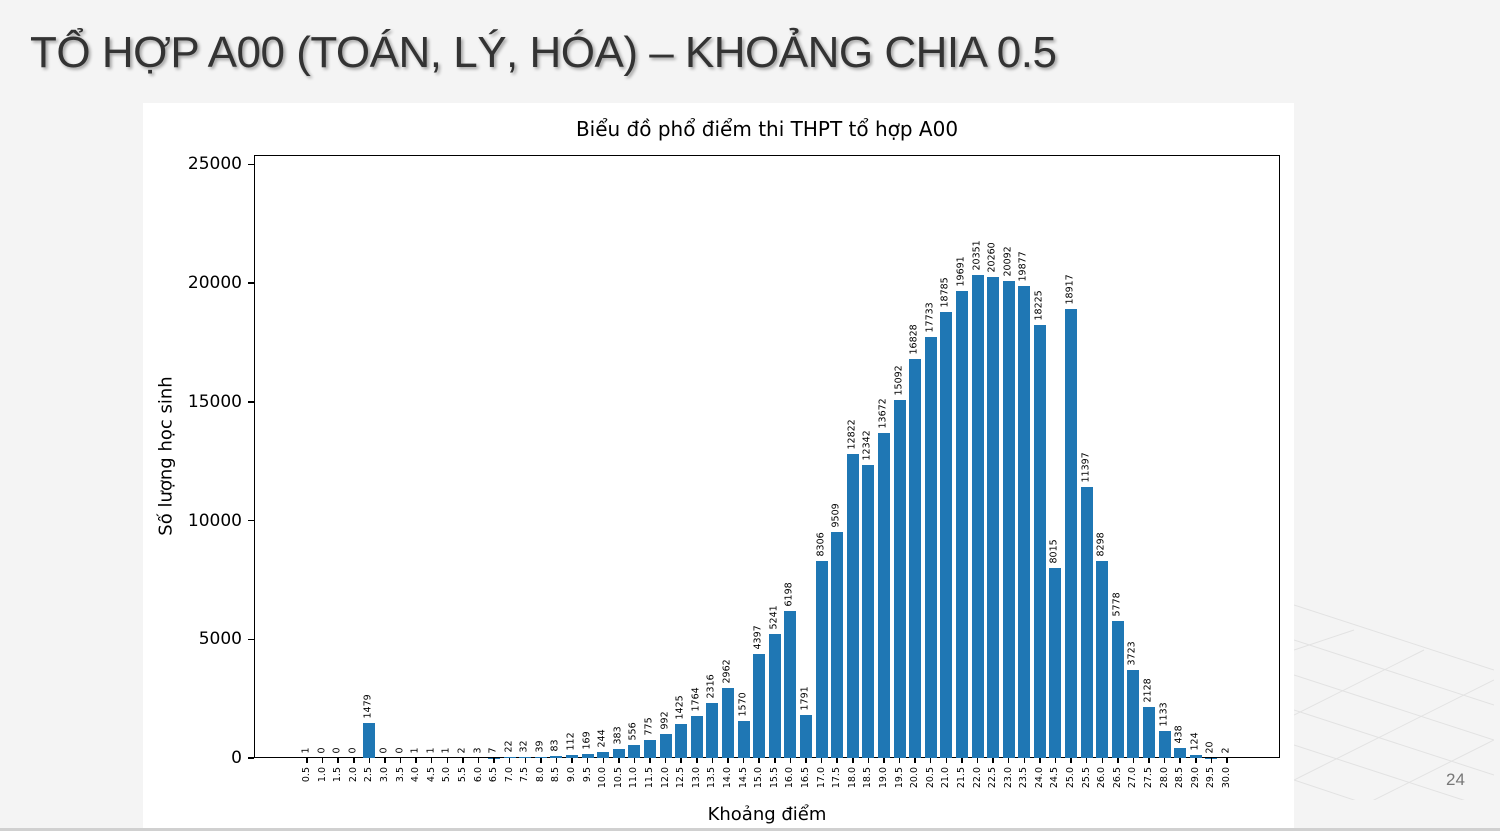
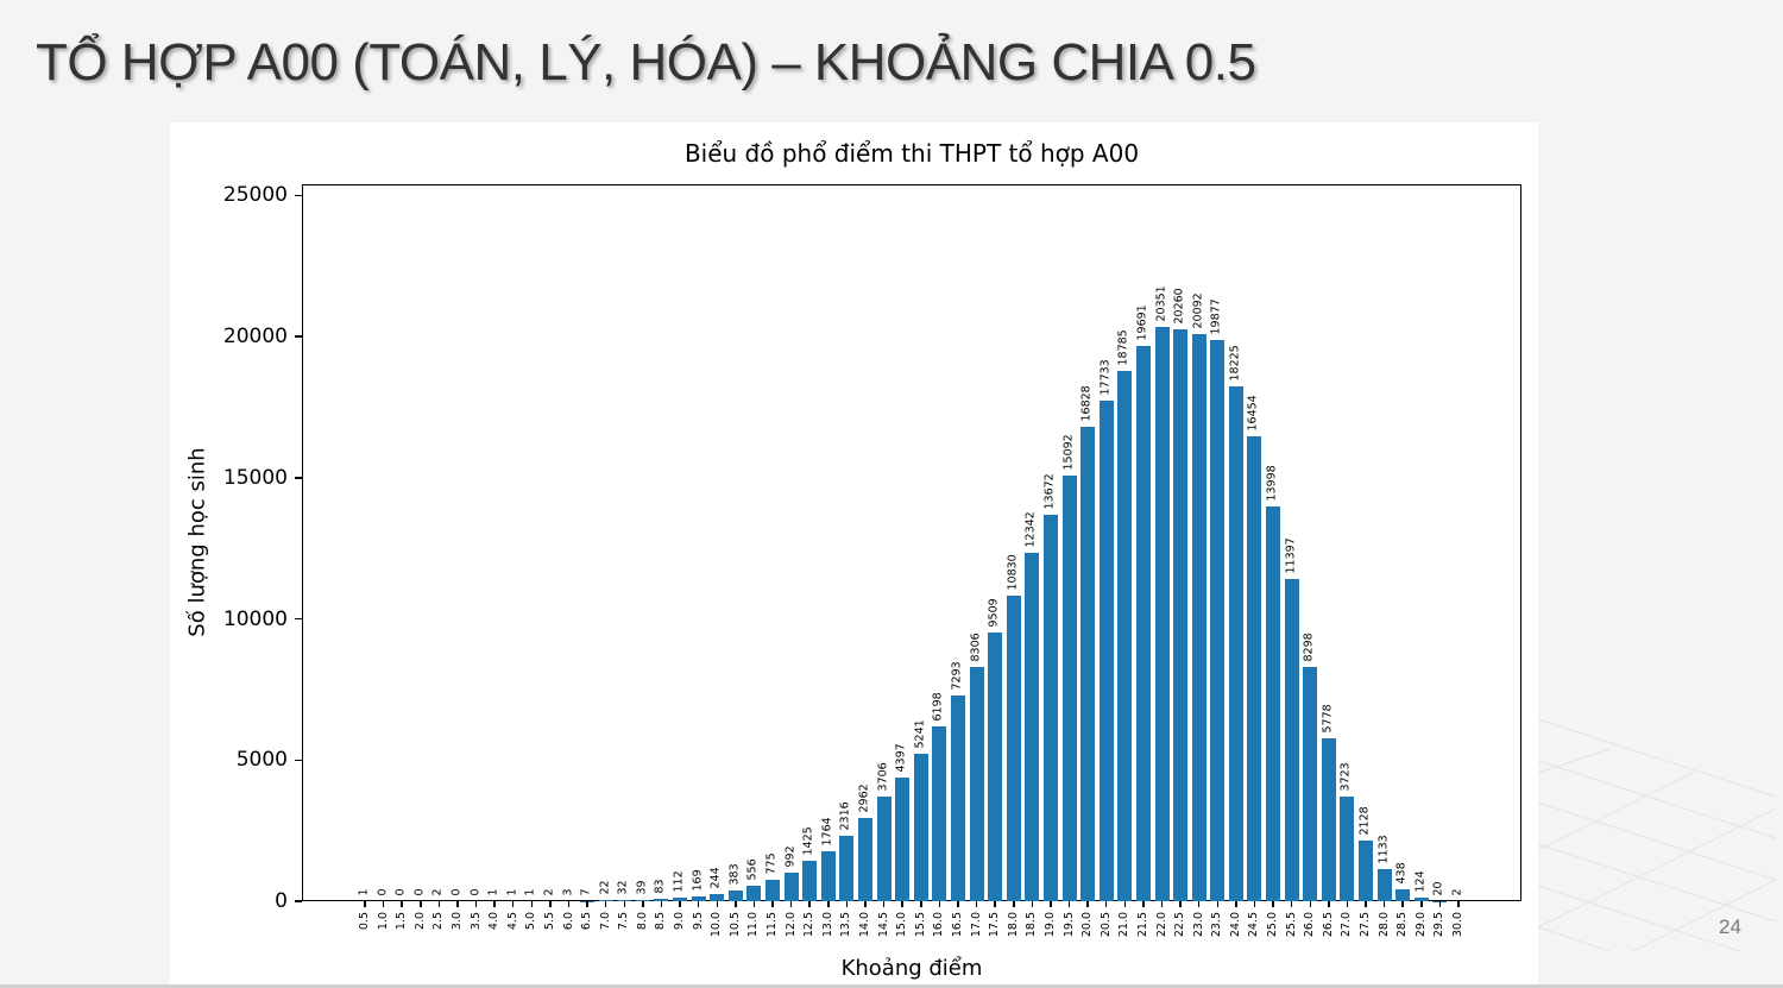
2.5: 1479 -> 2
14.5: 1570 -> 3706
16.5: 1791 -> 7293
18.0: 12822 -> 10830
24.5: 8015 -> 16454
25.0: 18917 -> 13998
